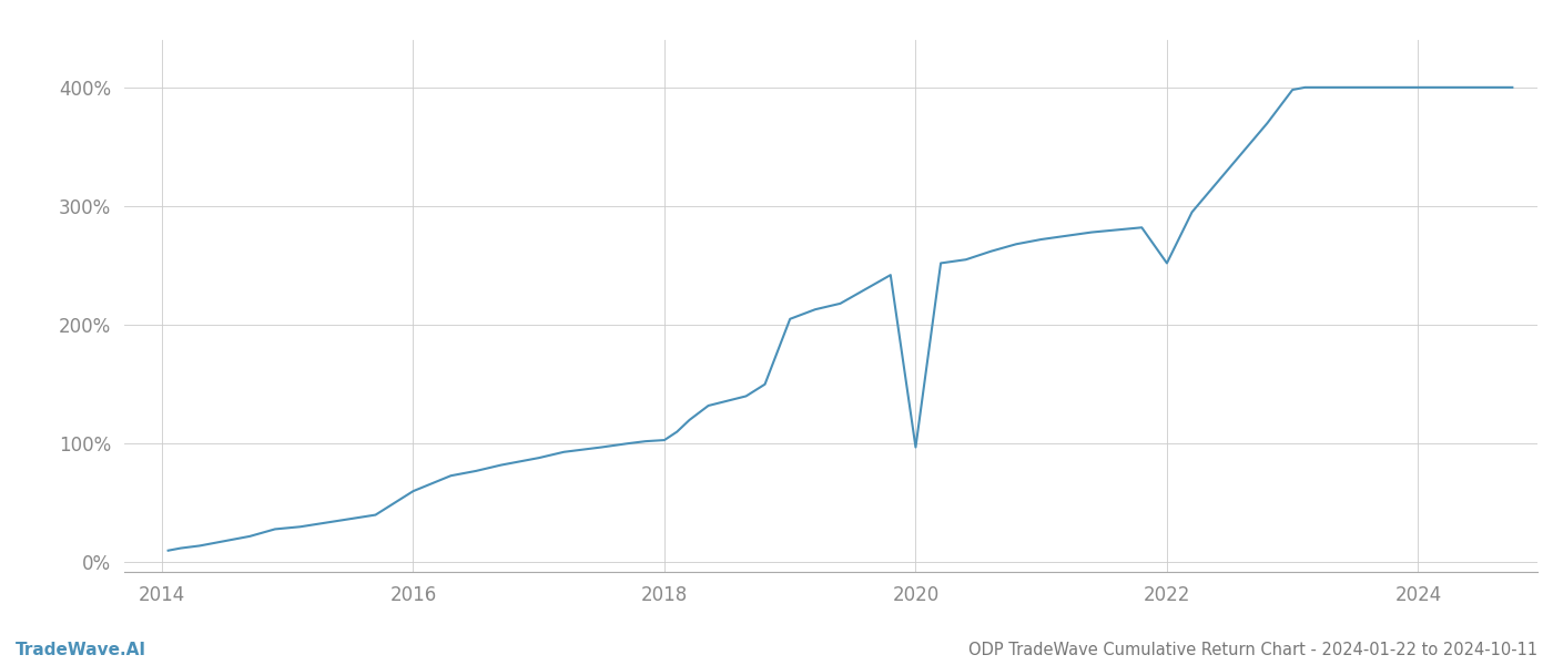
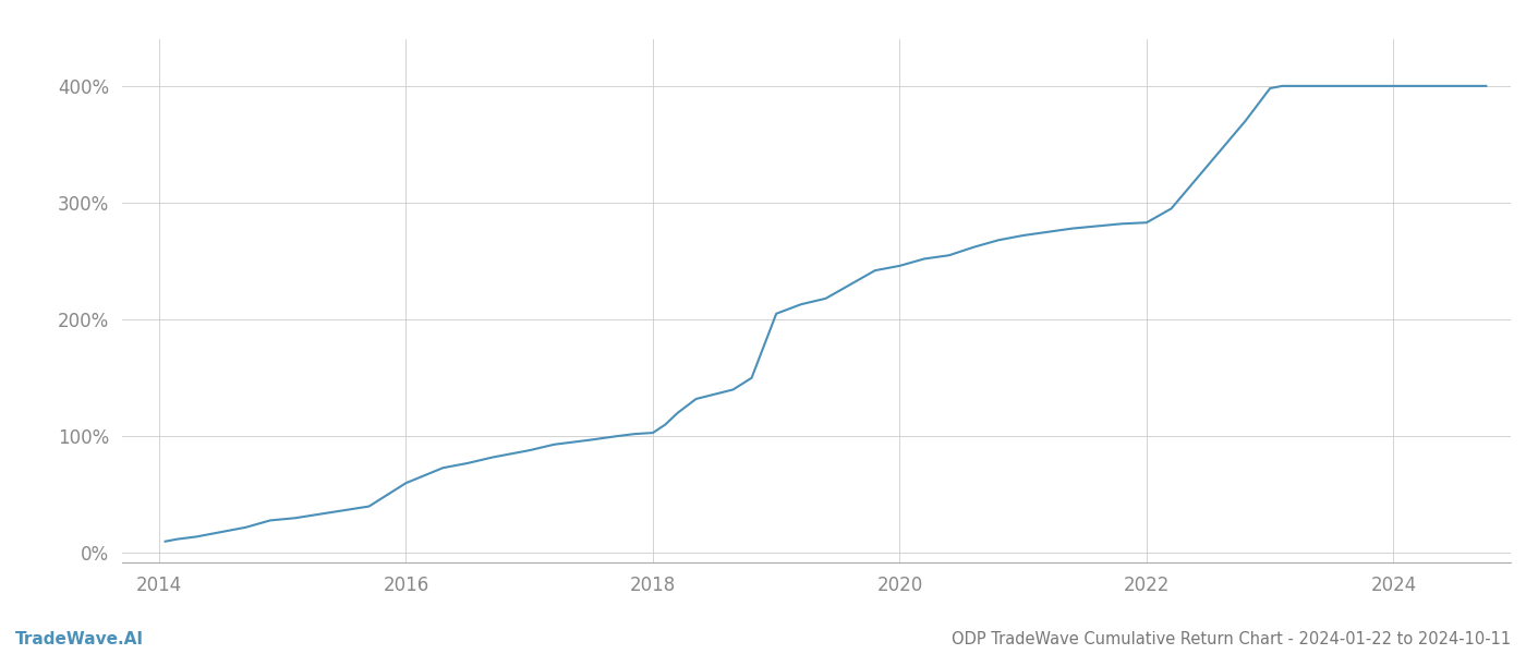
2020: 97% -> 246%
2022: 252% -> 283%
